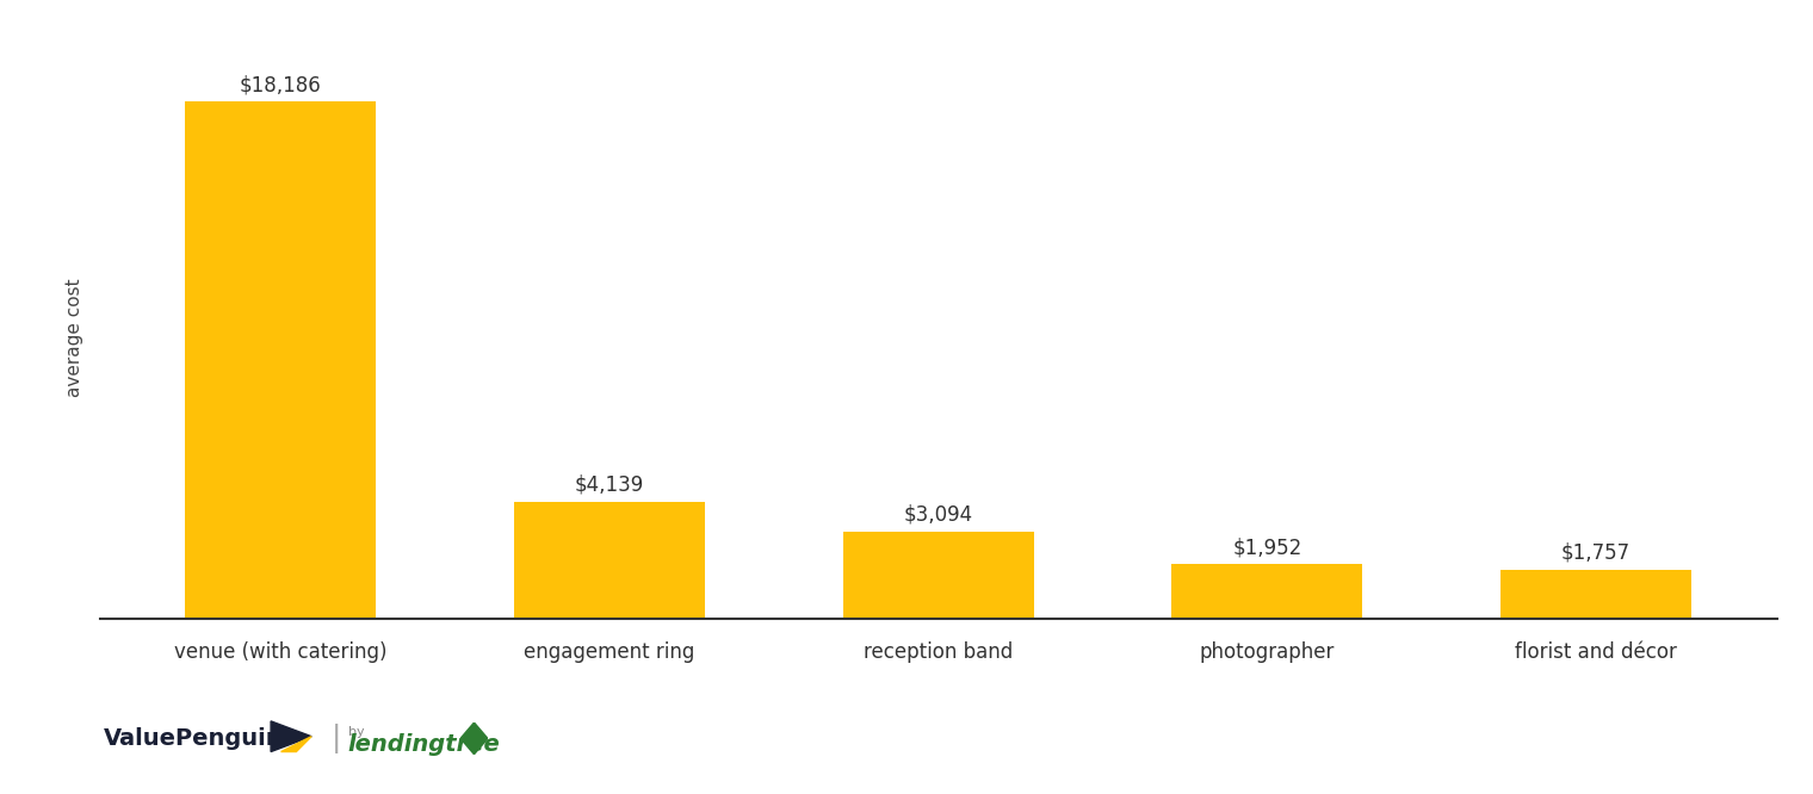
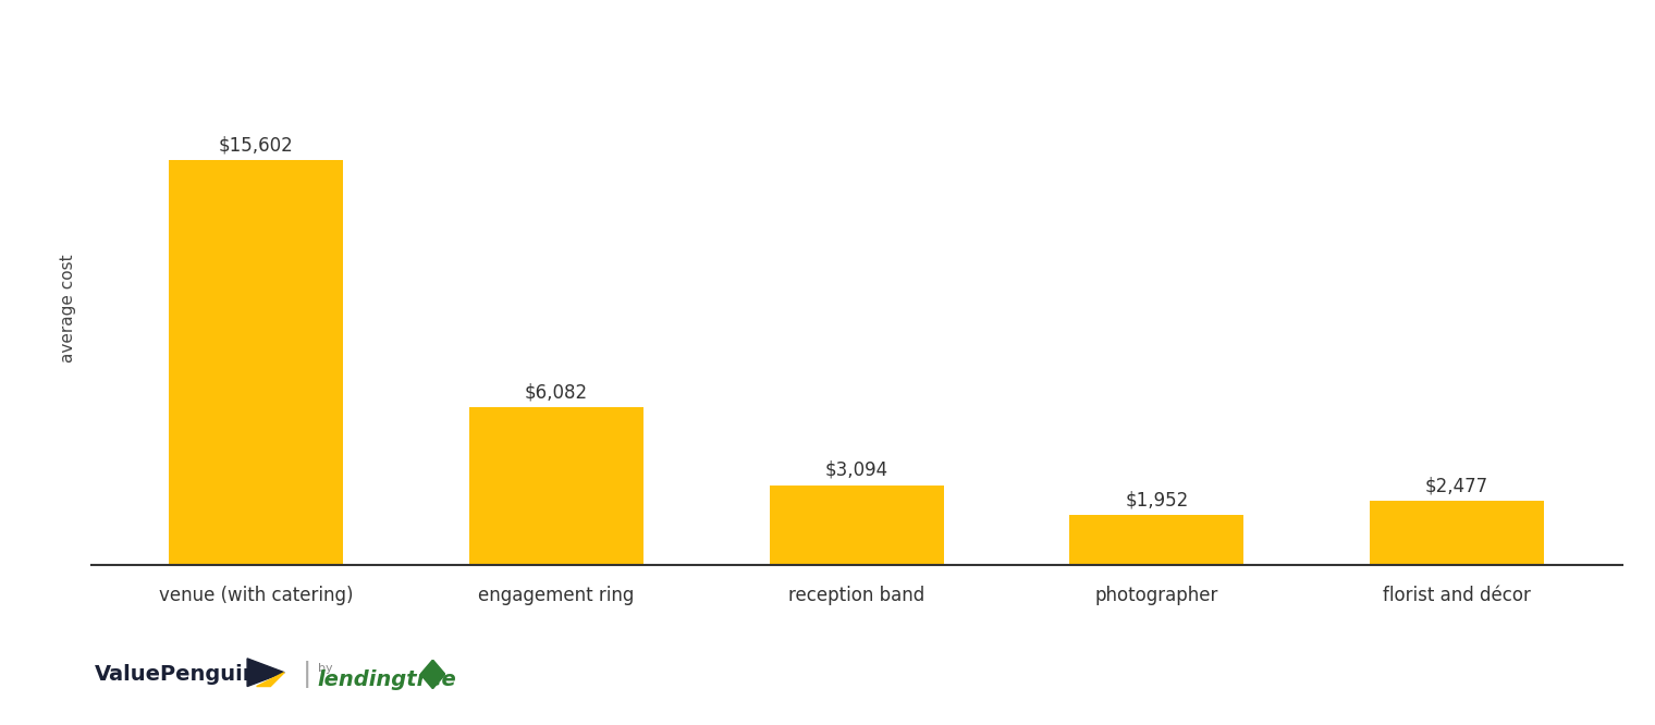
venue (with catering): $18,186 -> $15,602
engagement ring: $4,139 -> $6,082
florist and décor: $1,757 -> $2,477
